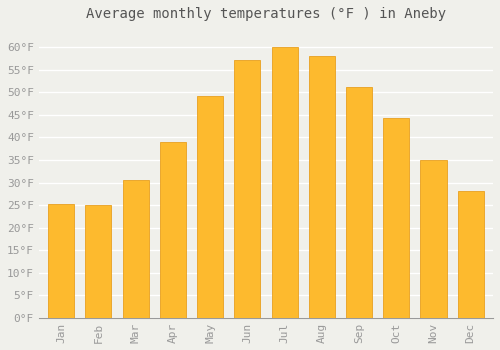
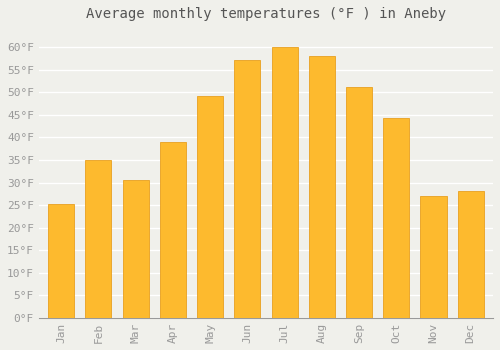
Feb: 25.0°F -> 35.0°F
Nov: 35.0°F -> 27.0°F
